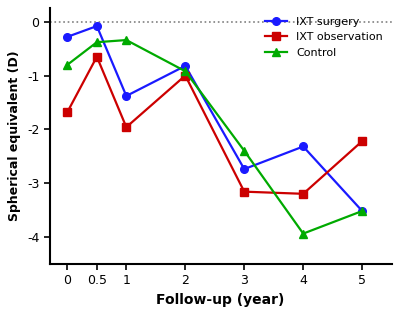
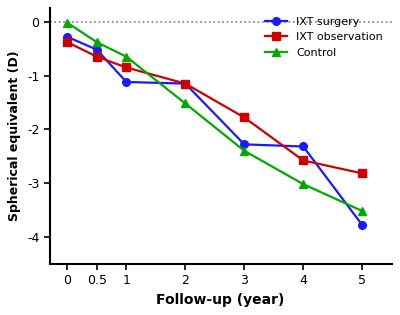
IXT observation/0: -1.68 -> -0.38
Control/0: -0.80 -> -0.02
IXT surgery/0.5: -0.08 -> -0.52
IXT surgery/1: -1.38 -> -1.12
IXT observation/1: -1.96 -> -0.85
Control/1: -0.34 -> -0.65
IXT surgery/2: -0.82 -> -1.15
IXT observation/2: -1.00 -> -1.15
Control/2: -0.92 -> -1.52
IXT surgery/3: -2.74 -> -2.28
IXT observation/3: -3.16 -> -1.78
IXT observation/4: -3.20 -> -2.58
Control/4: -3.94 -> -3.02
IXT surgery/5: -3.52 -> -3.78
IXT observation/5: -2.22 -> -2.82
